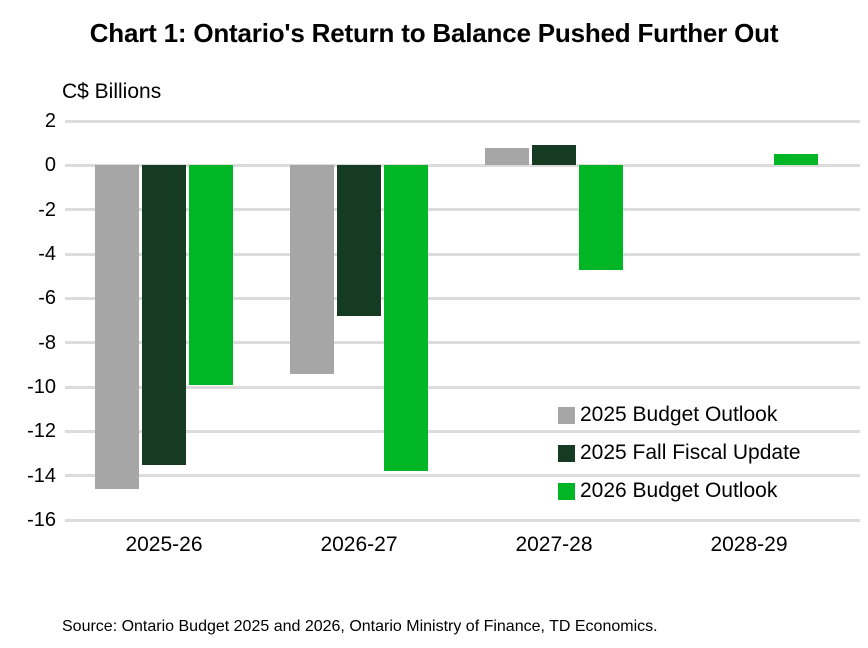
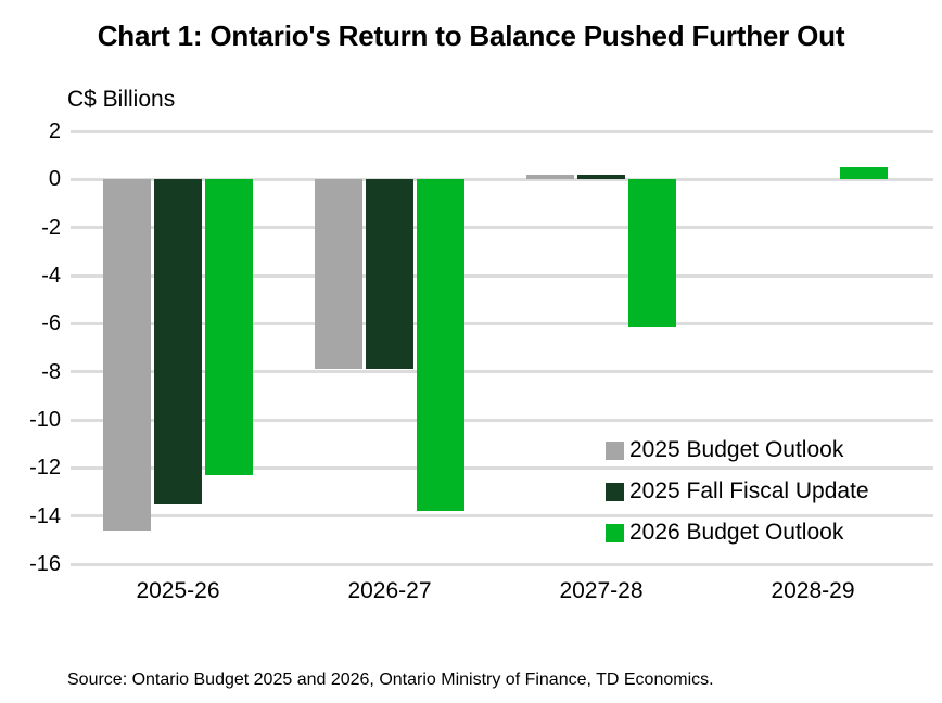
2026 Budget Outlook/2025-26: -9.9 -> -12.3
2025 Budget Outlook/2026-27: -9.4 -> -7.9
2025 Fall Fiscal Update/2026-27: -6.8 -> -7.9
2025 Budget Outlook/2027-28: 0.8 -> 0.2
2025 Fall Fiscal Update/2027-28: 0.9 -> 0.2
2026 Budget Outlook/2027-28: -4.7 -> -6.1
